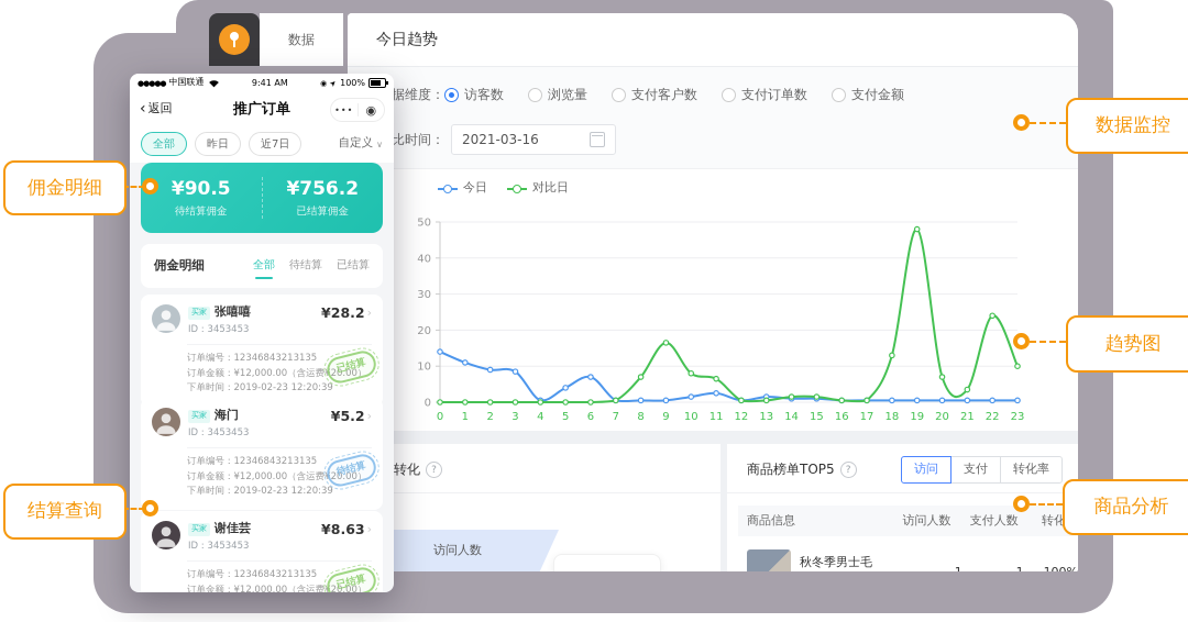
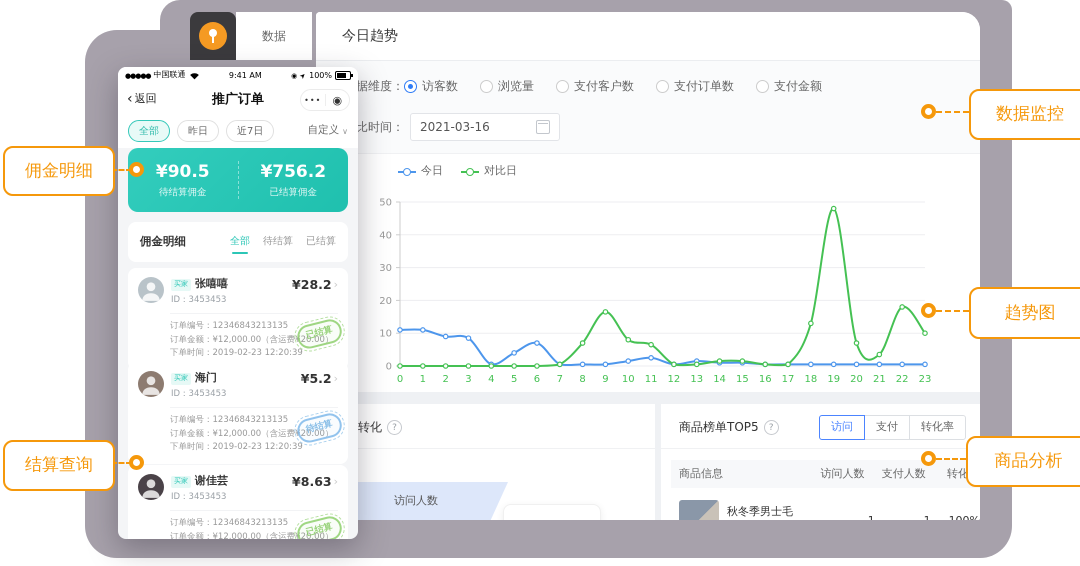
今日/0: 14 -> 11
对比日/22: 24 -> 18
